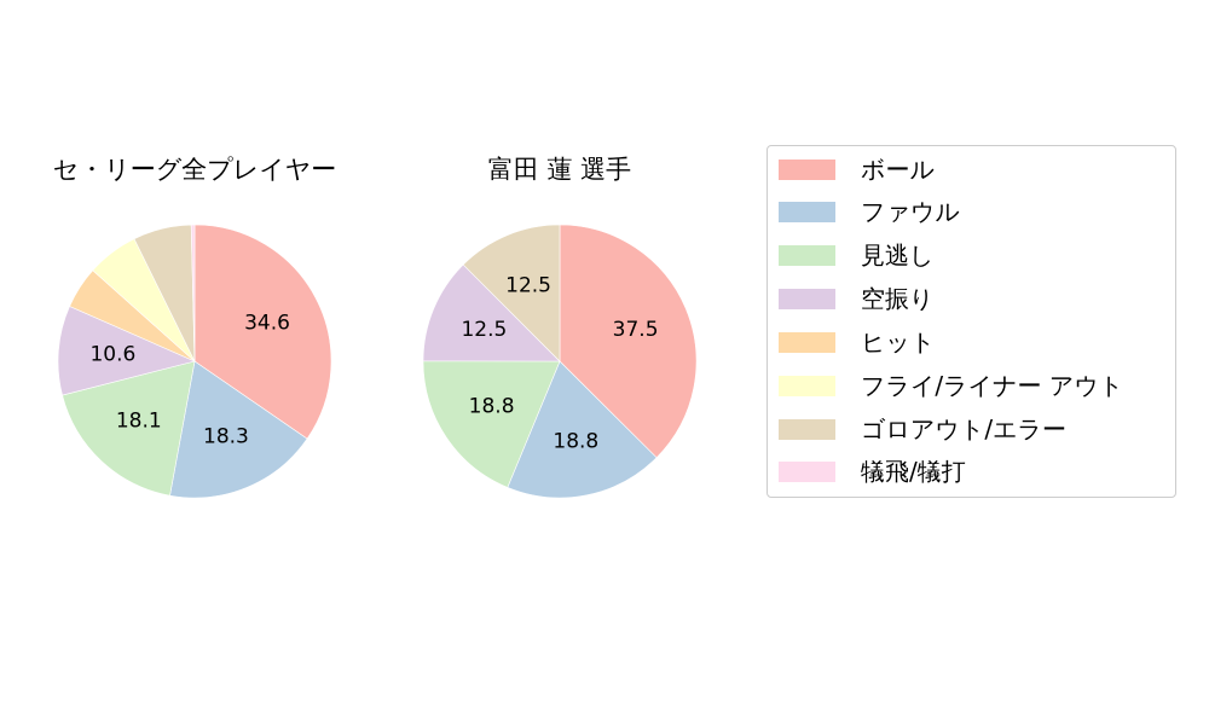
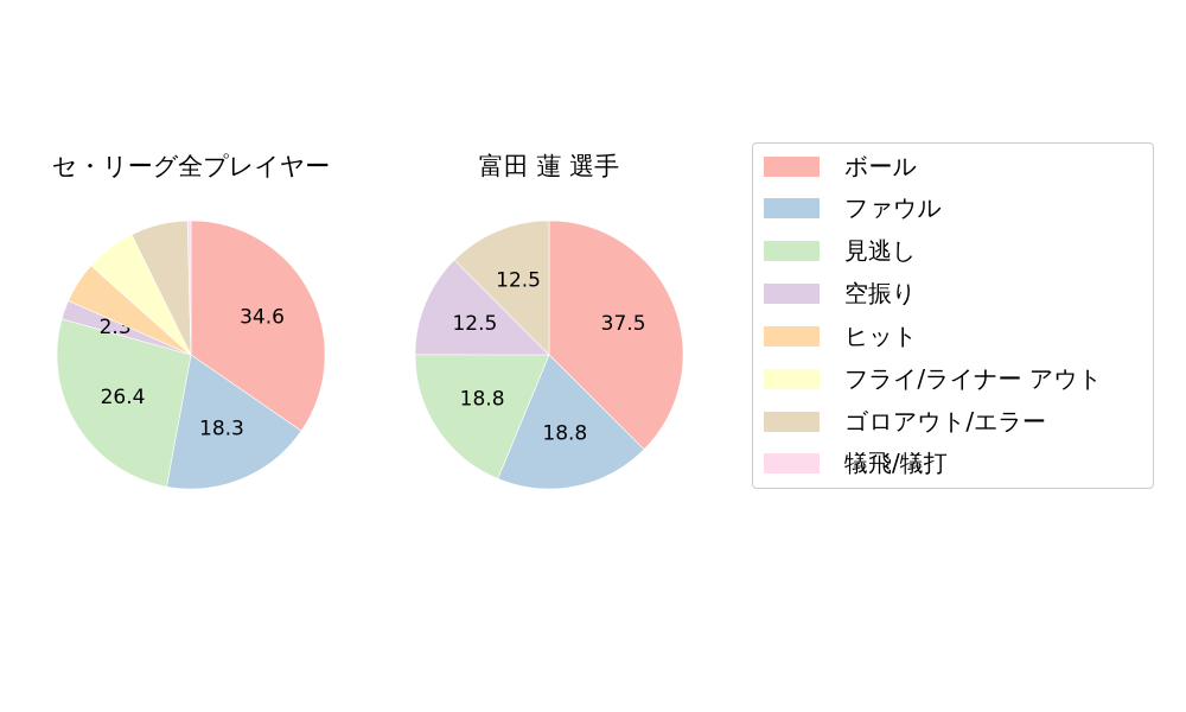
セ・リーグ全プレイヤー/見逃し: 18.1 -> 26.4
セ・リーグ全プレイヤー/空振り: 10.6 -> 2.3
